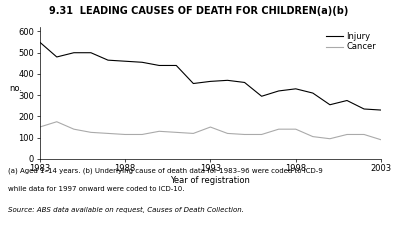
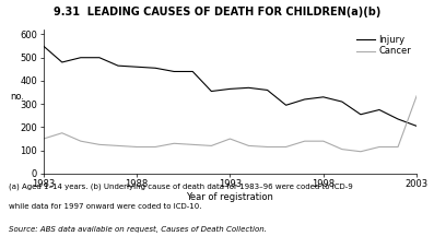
Injury/2003: 230 -> 205
Cancer/2003: 90 -> 335
